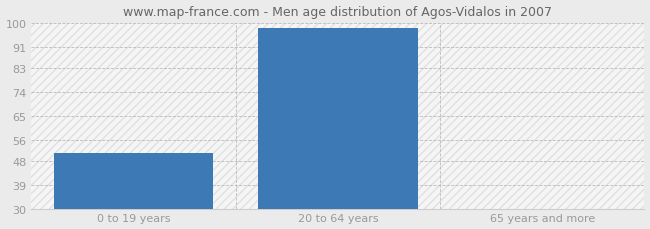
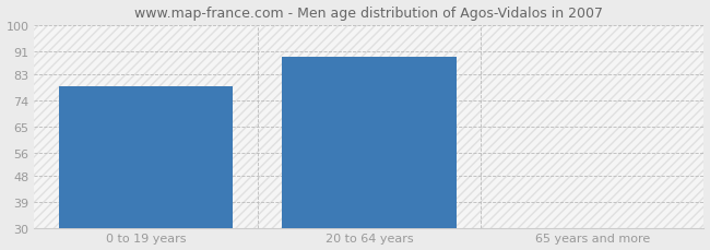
0 to 19 years: 51 -> 79
20 to 64 years: 98 -> 89
